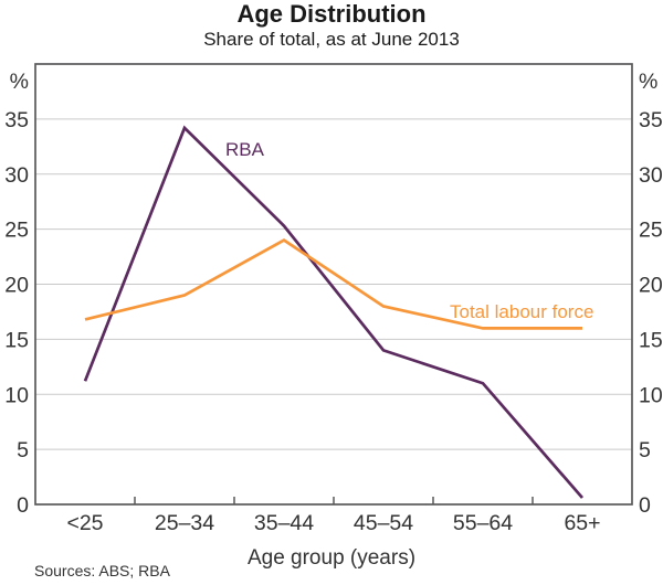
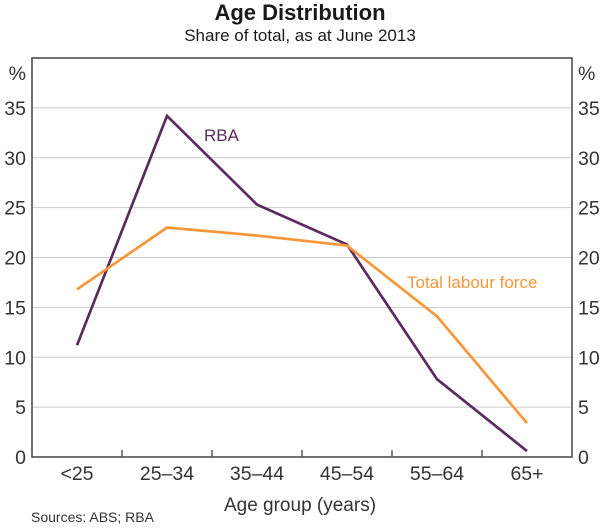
Total labour force/25–34: 19 -> 23
Total labour force/35–44: 24 -> 22
RBA/45–54: 14 -> 21
Total labour force/45–54: 18 -> 21
RBA/55–64: 11 -> 8
Total labour force/55–64: 16 -> 14
Total labour force/65+: 16 -> 3
